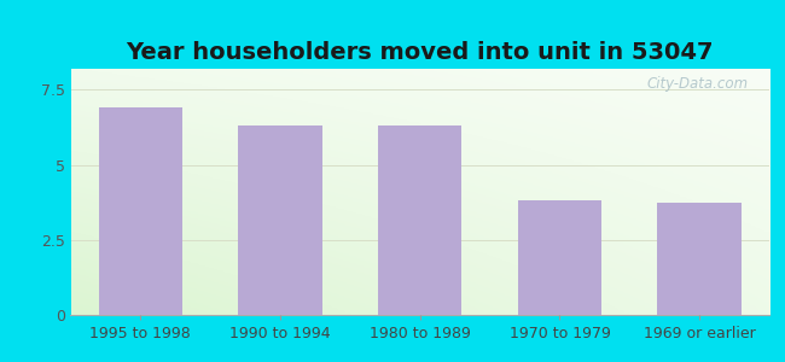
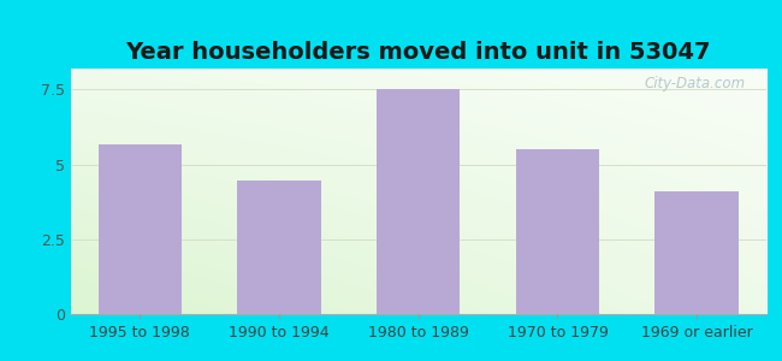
1995 to 1998: 6.90 -> 5.65
1990 to 1994: 6.30 -> 4.45
1980 to 1989: 6.30 -> 7.50
1970 to 1979: 3.80 -> 5.50
1969 or earlier: 3.75 -> 4.10
